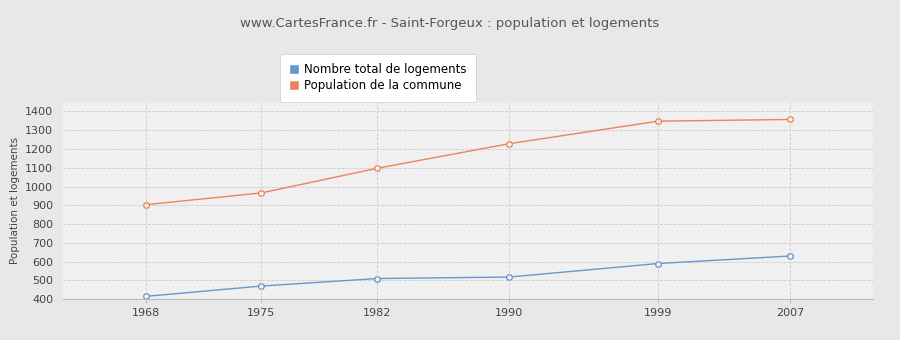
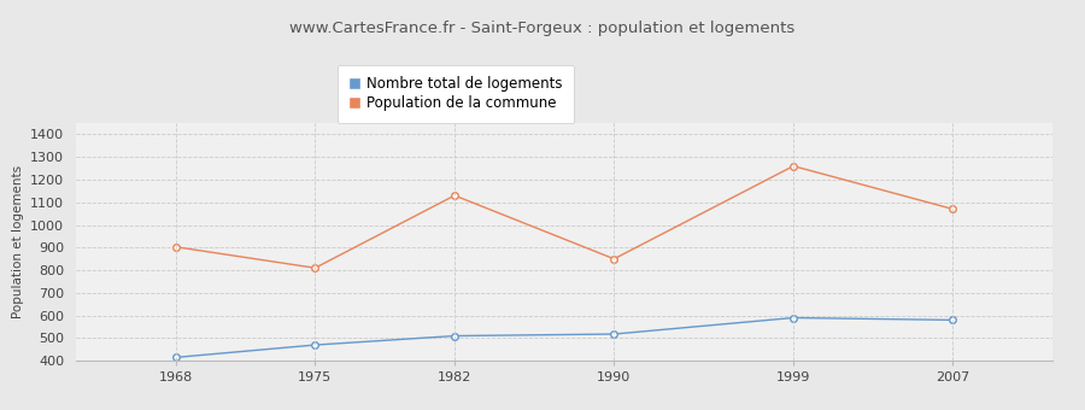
Population de la commune/1975: 970 -> 810
Population de la commune/1982: 1100 -> 1130
Population de la commune/1990: 1230 -> 850
Population de la commune/1999: 1350 -> 1260
Nombre total de logements/2007: 630 -> 580
Population de la commune/2007: 1360 -> 1070
